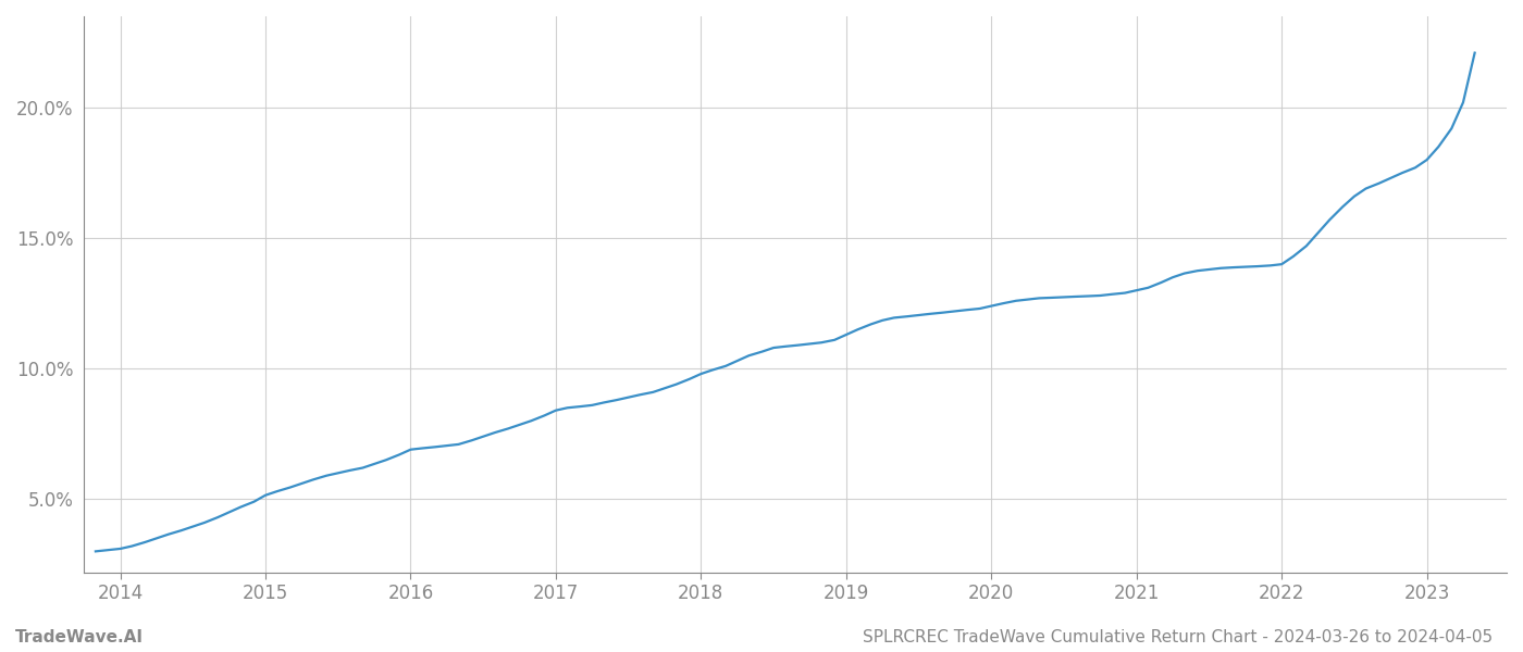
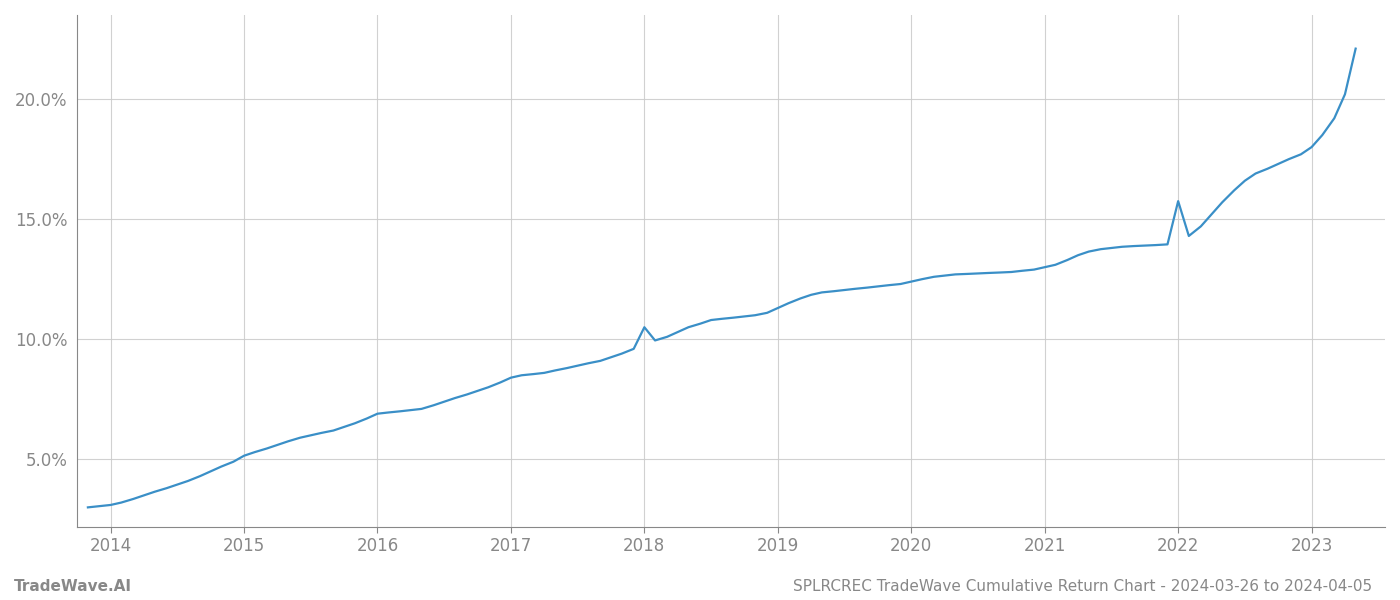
2018: 9.80% -> 10.50%
2022: 14.00% -> 15.75%
